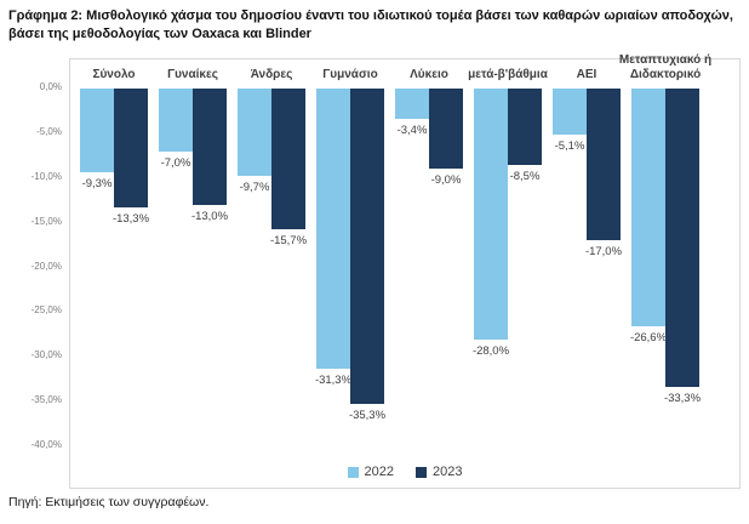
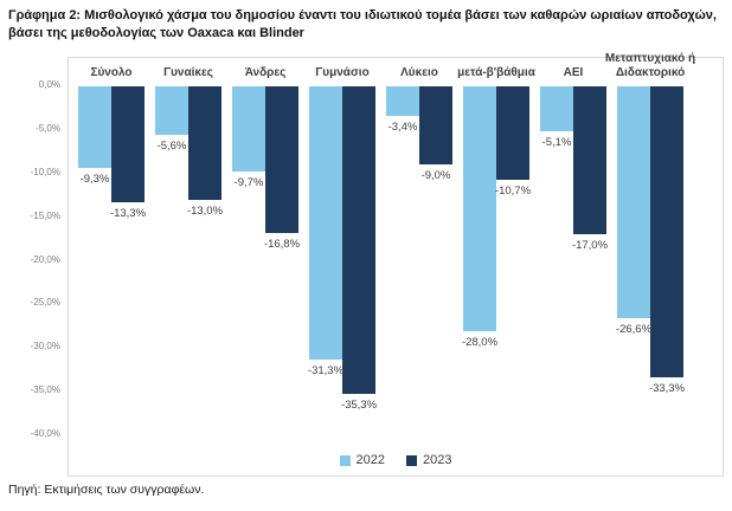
2022/Γυναίκες: -7,0% -> -5,6%
2023/Άνδρες: -15,7% -> -16,8%
2023/μετά-β'βάθμια: -8,5% -> -10,7%
